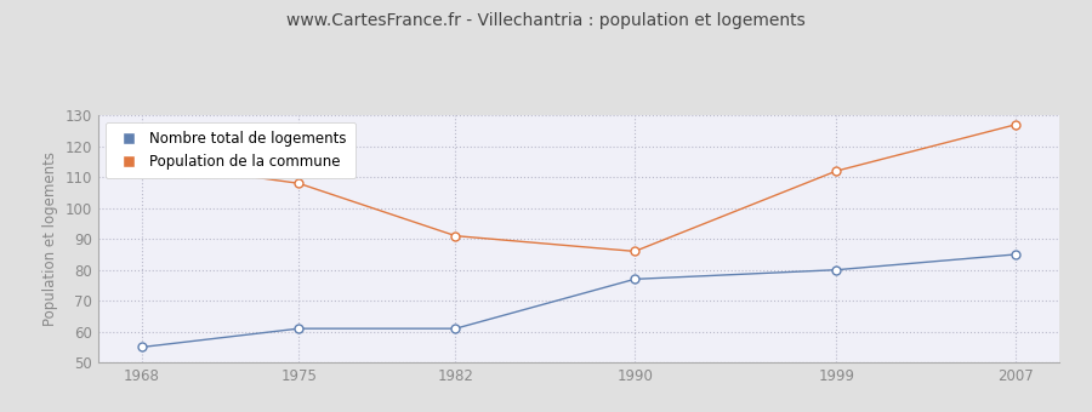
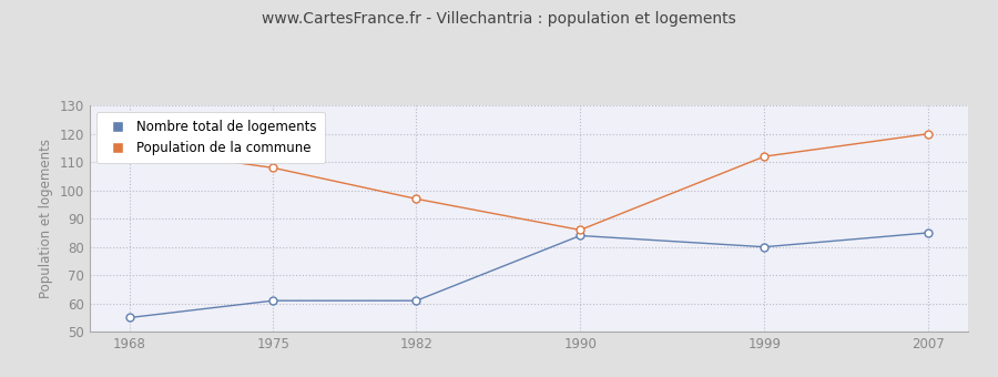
Population de la commune/1982: 91 -> 97
Nombre total de logements/1990: 77 -> 84
Population de la commune/2007: 127 -> 120
